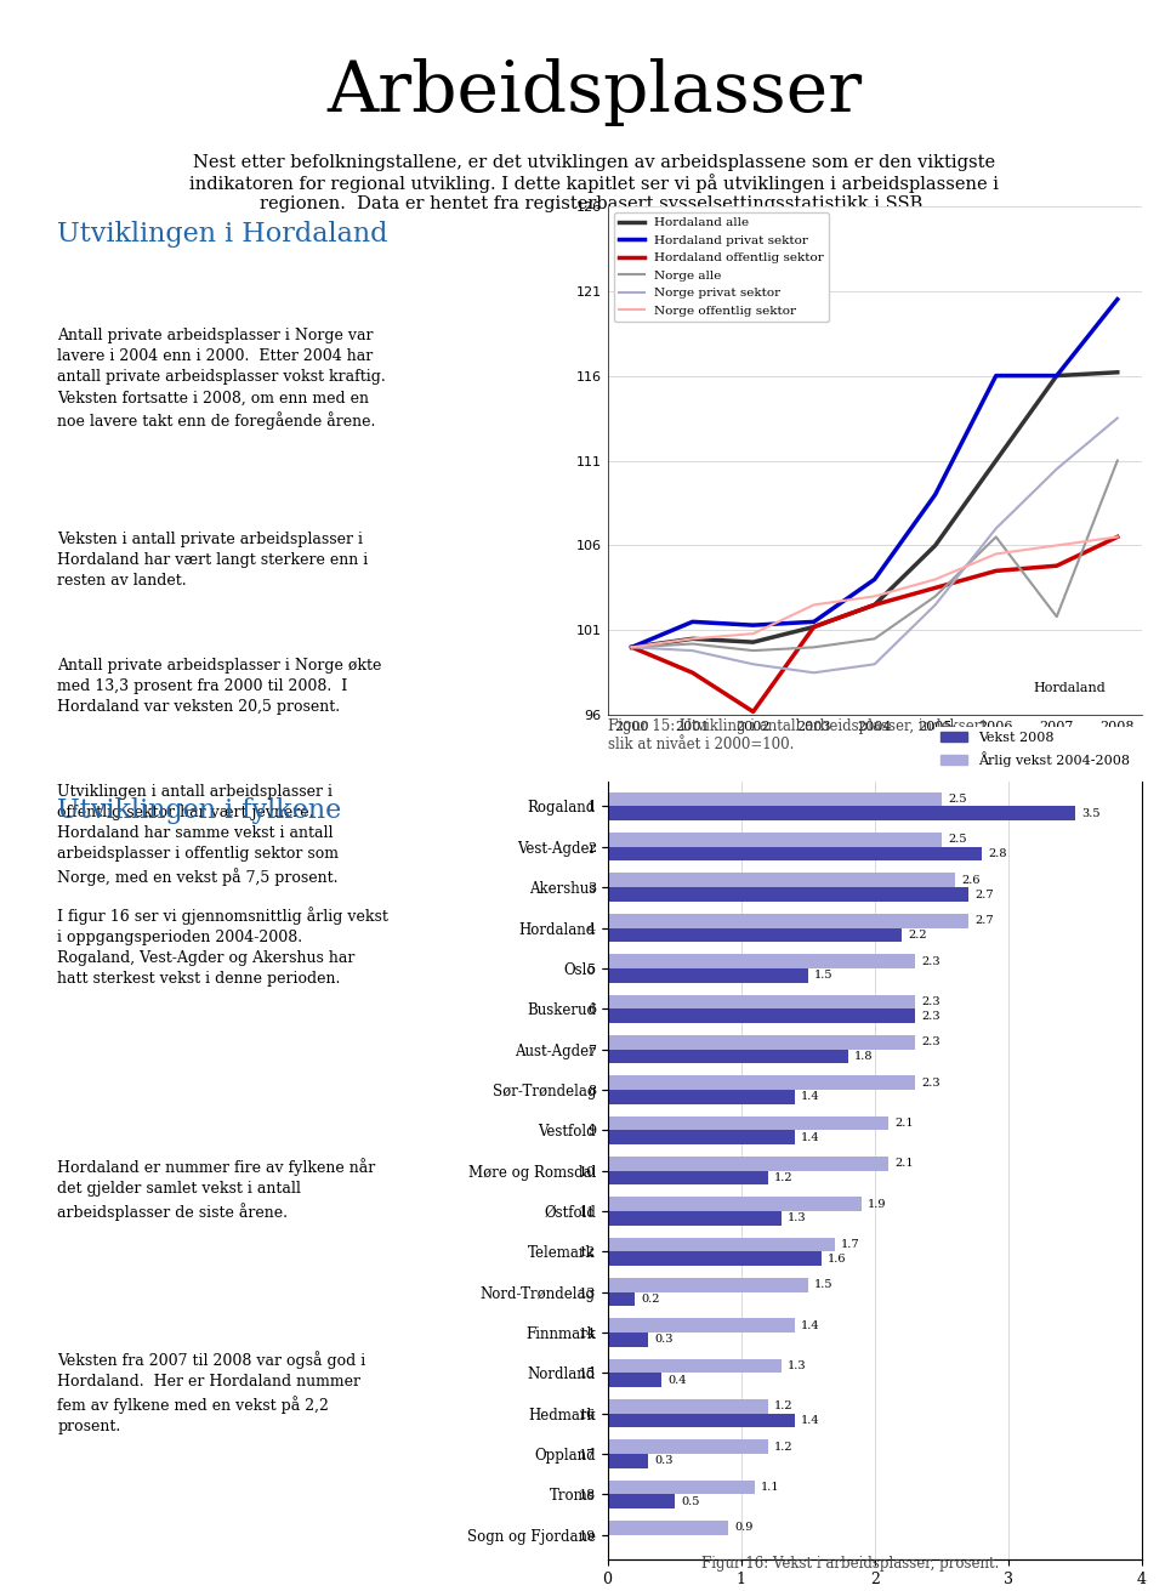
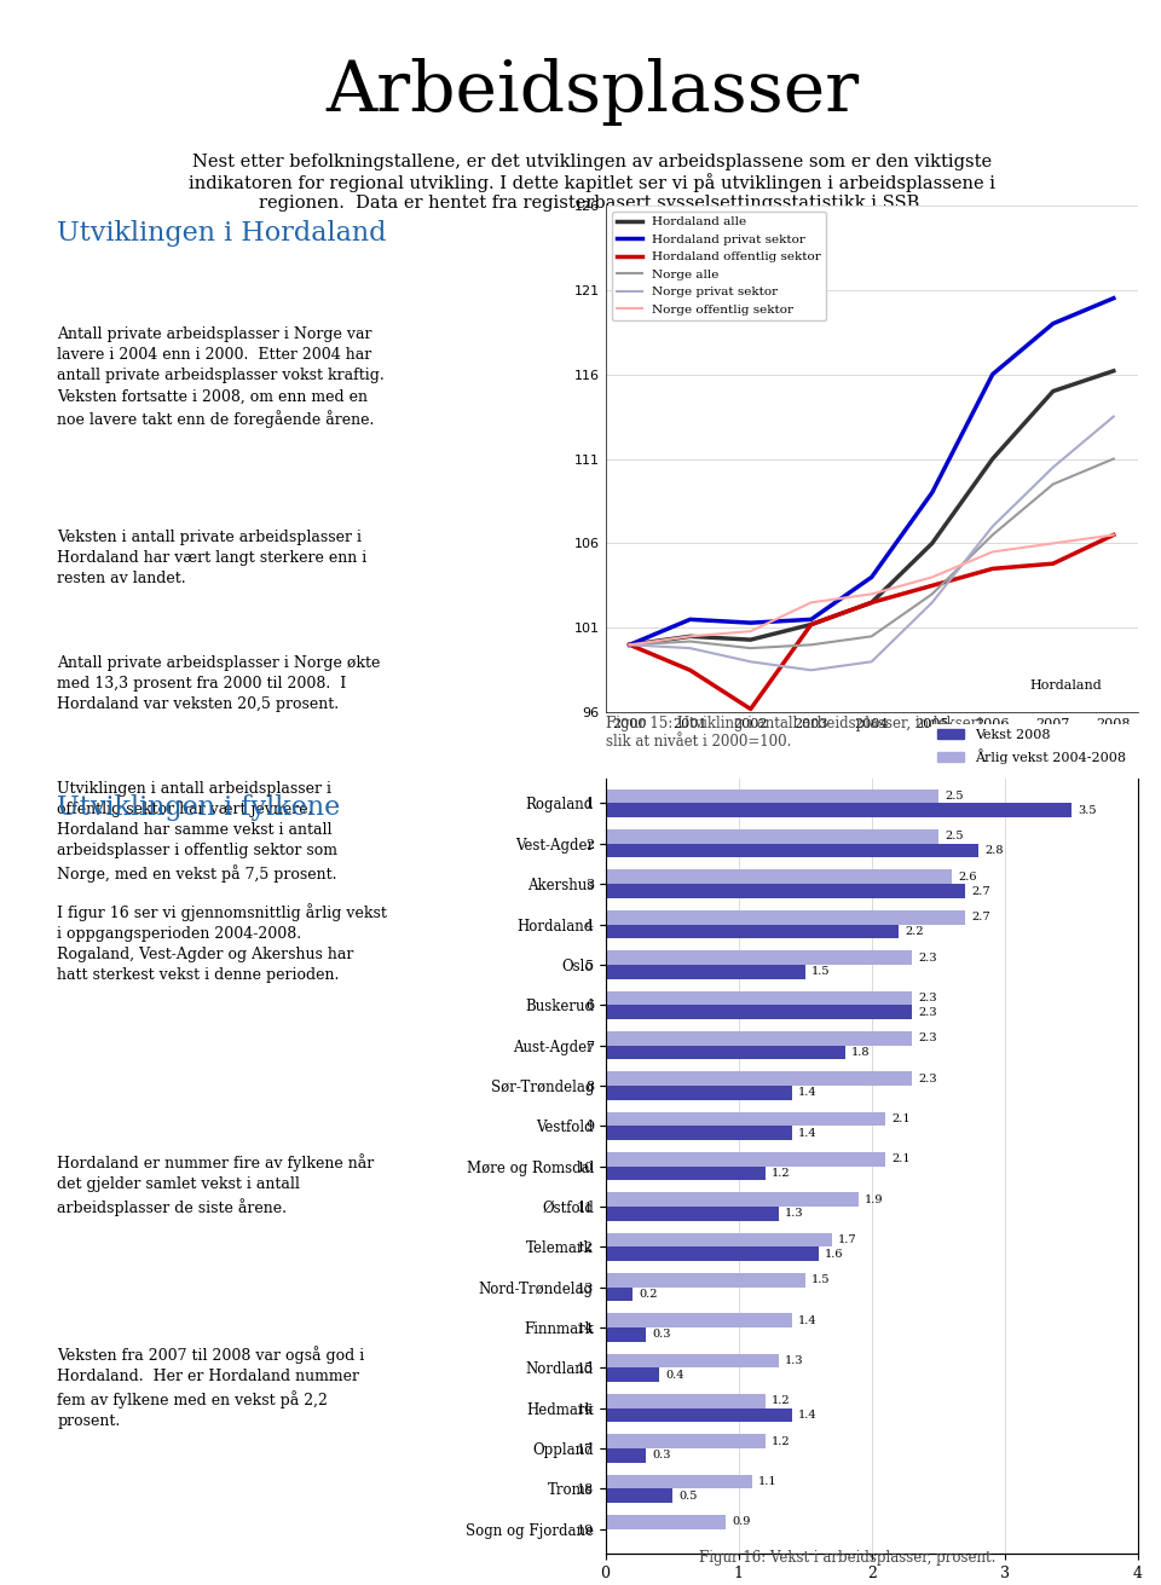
Hordaland alle/2007: 116.0 -> 115.0
Hordaland privat sektor/2007: 116.0 -> 119.0
Norge alle/2007: 101.8 -> 109.5
